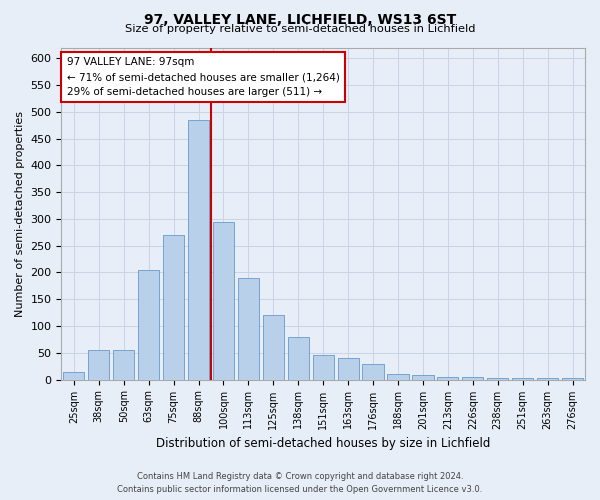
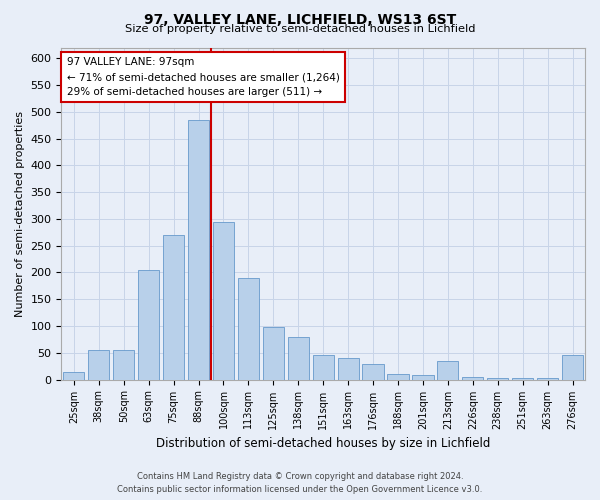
125sqm: 120 -> 98
213sqm: 5 -> 34
276sqm: 2 -> 46
